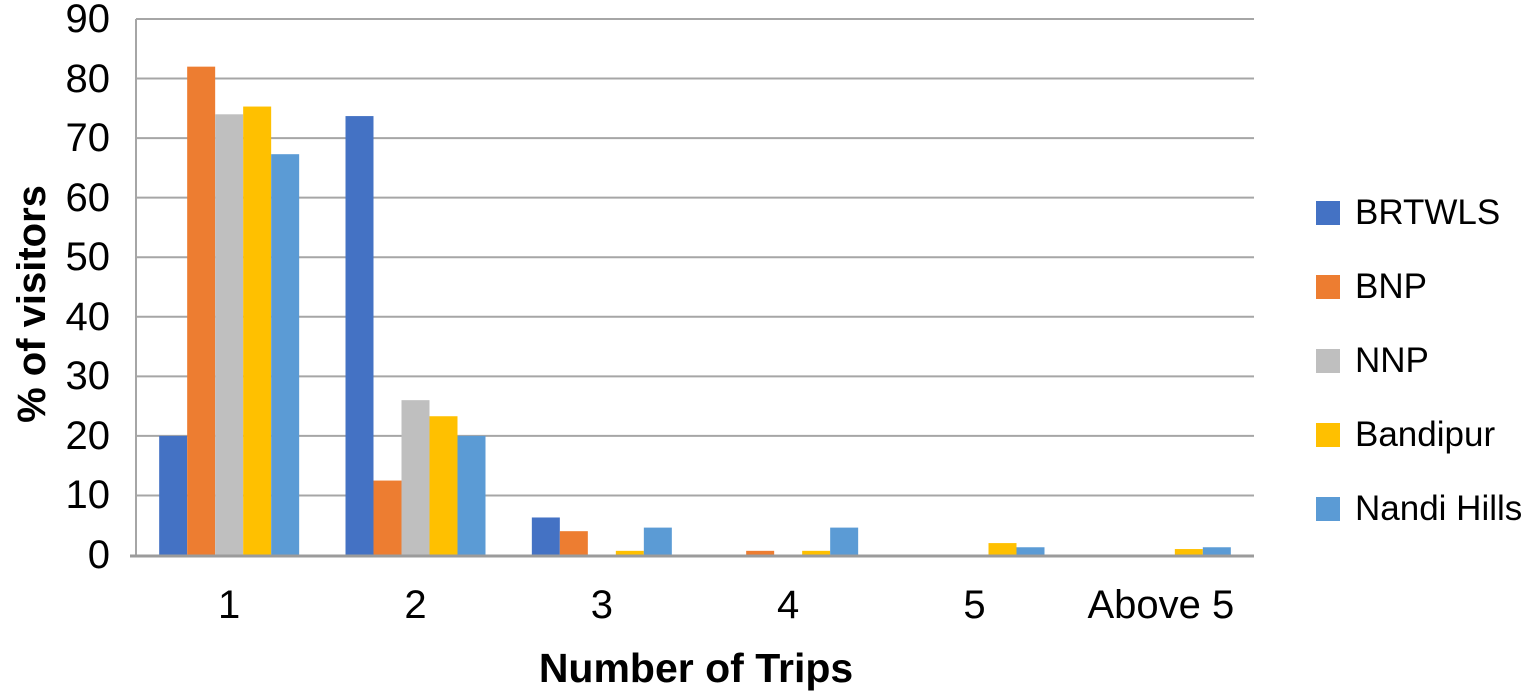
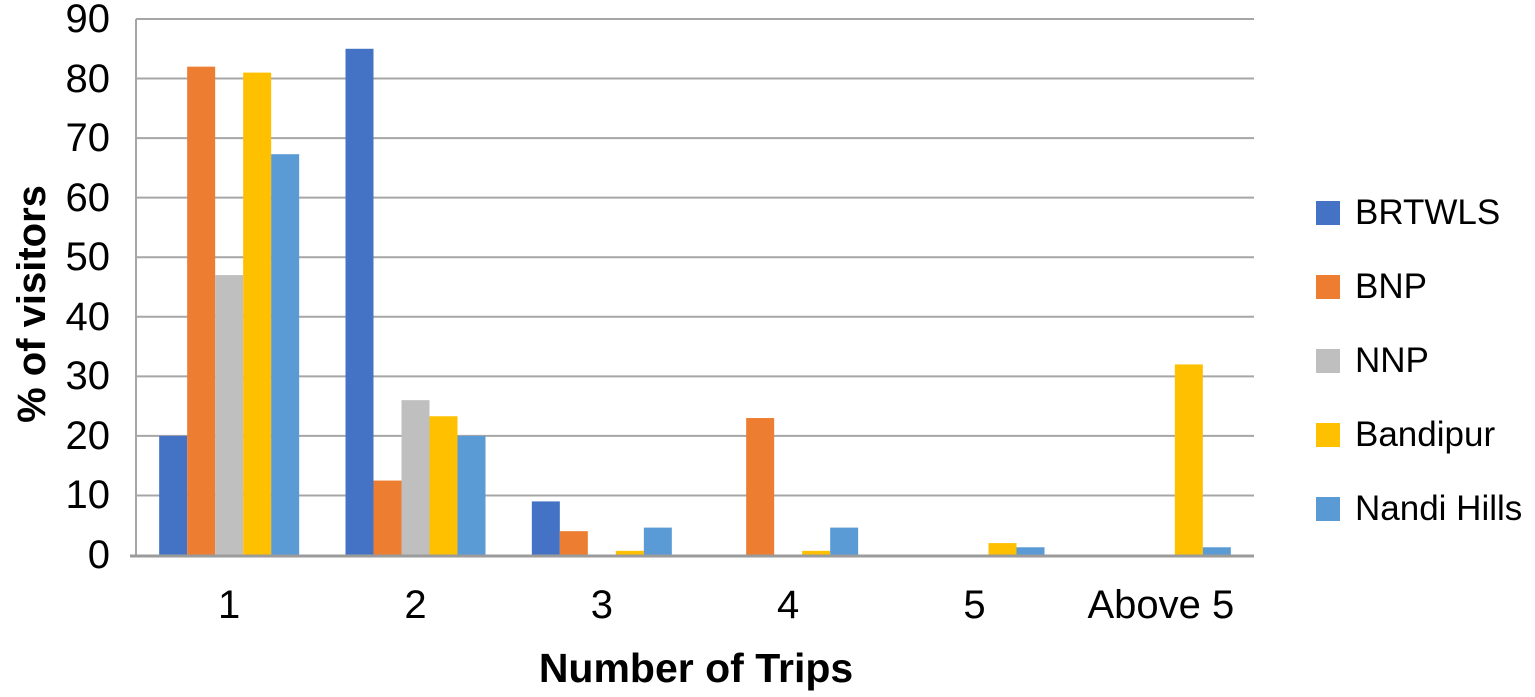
NNP/1: 74 -> 47
Bandipur/1: 75 -> 81
BRTWLS/2: 74 -> 85
BRTWLS/3: 6 -> 9
BNP/4: 1 -> 23
Bandipur/Above 5: 1 -> 32
